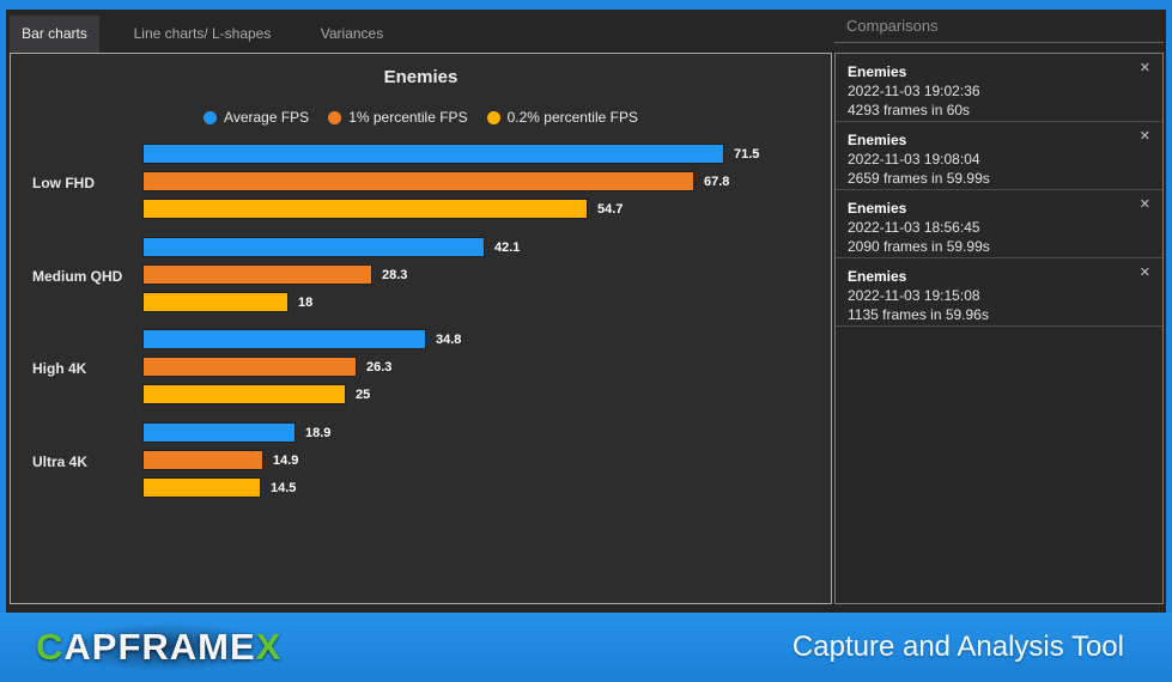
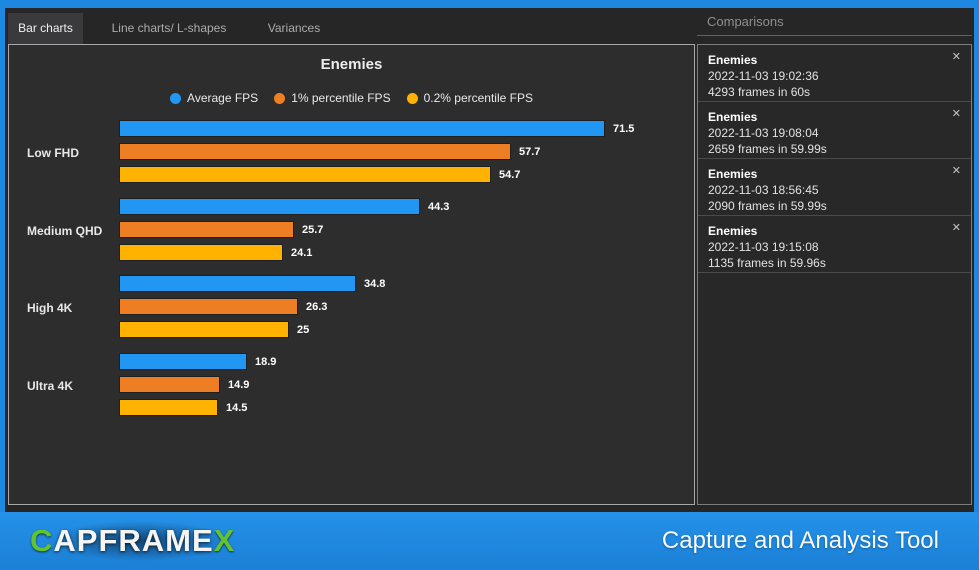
1% percentile FPS/Low FHD: 67.8 -> 57.7
Average FPS/Medium QHD: 42.1 -> 44.3
1% percentile FPS/Medium QHD: 28.3 -> 25.7
0.2% percentile FPS/Medium QHD: 18 -> 24.1
